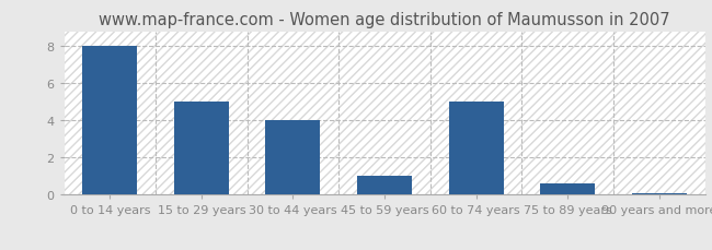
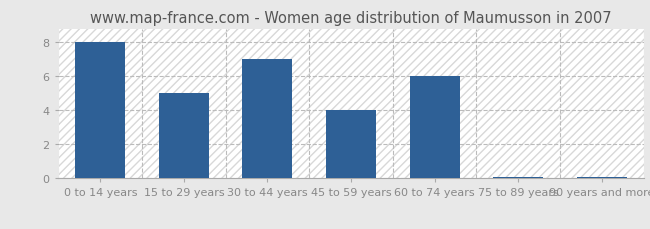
30 to 44 years: 4.0 -> 7.0
45 to 59 years: 1.0 -> 4.0
60 to 74 years: 5.0 -> 6.0
75 to 89 years: 0.6 -> 0.1
